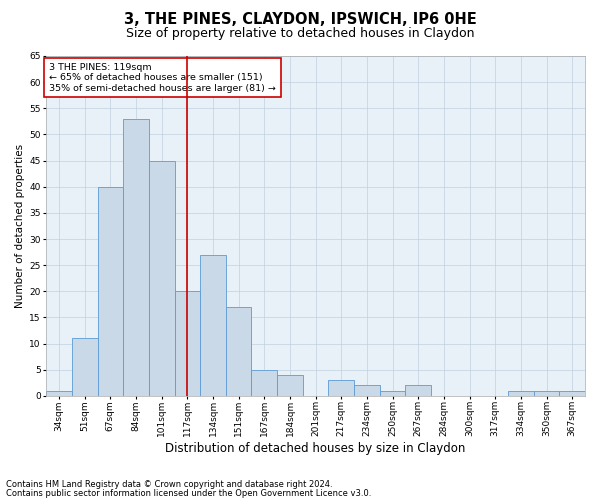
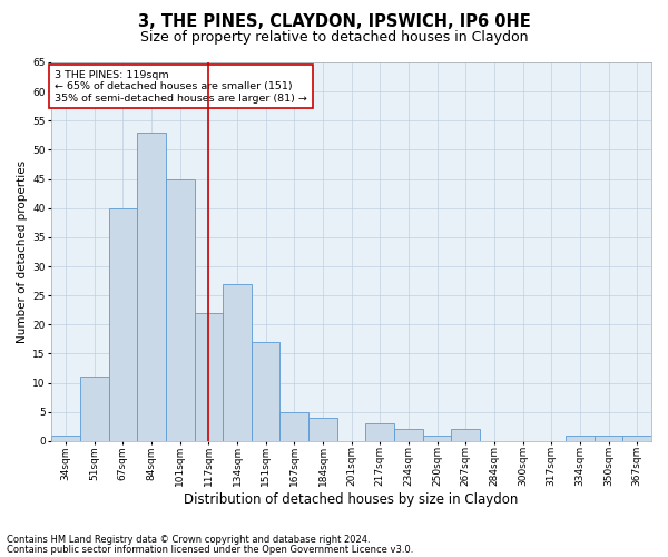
117sqm: 20 -> 22
